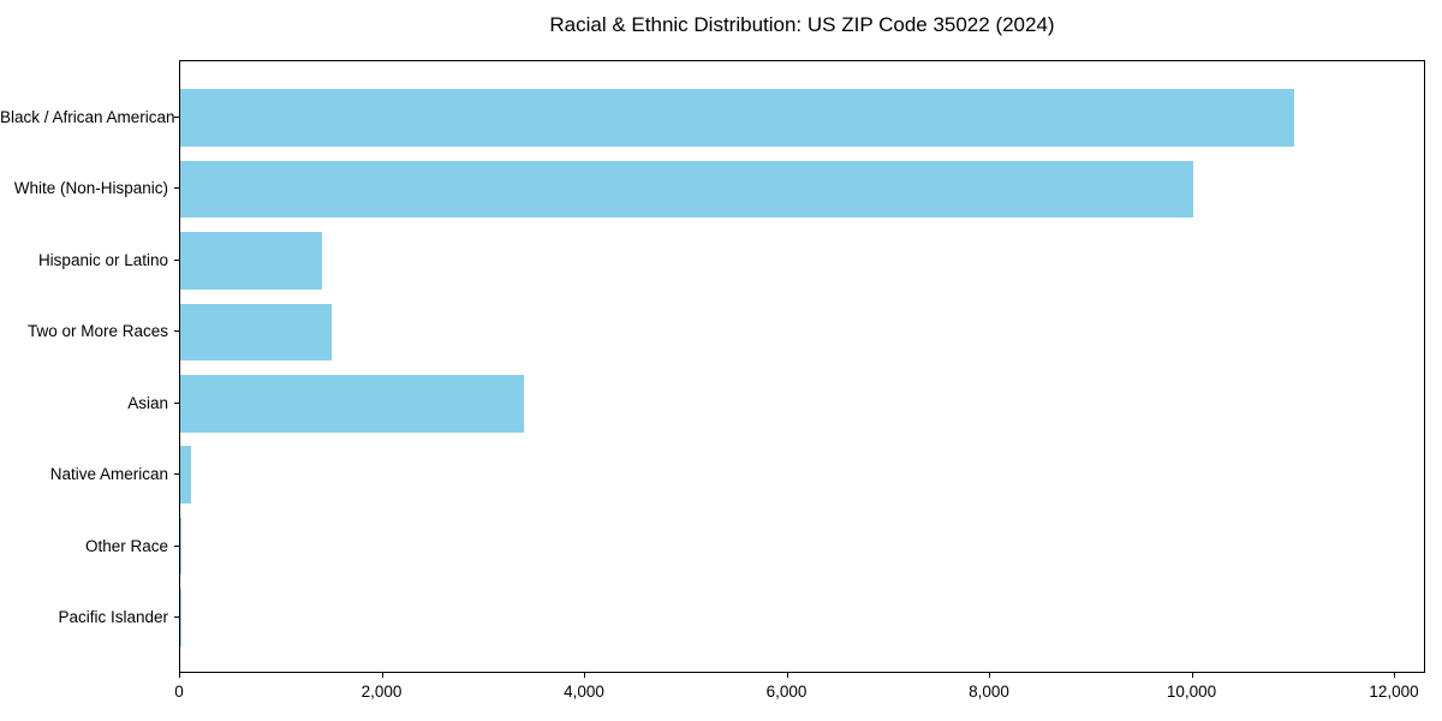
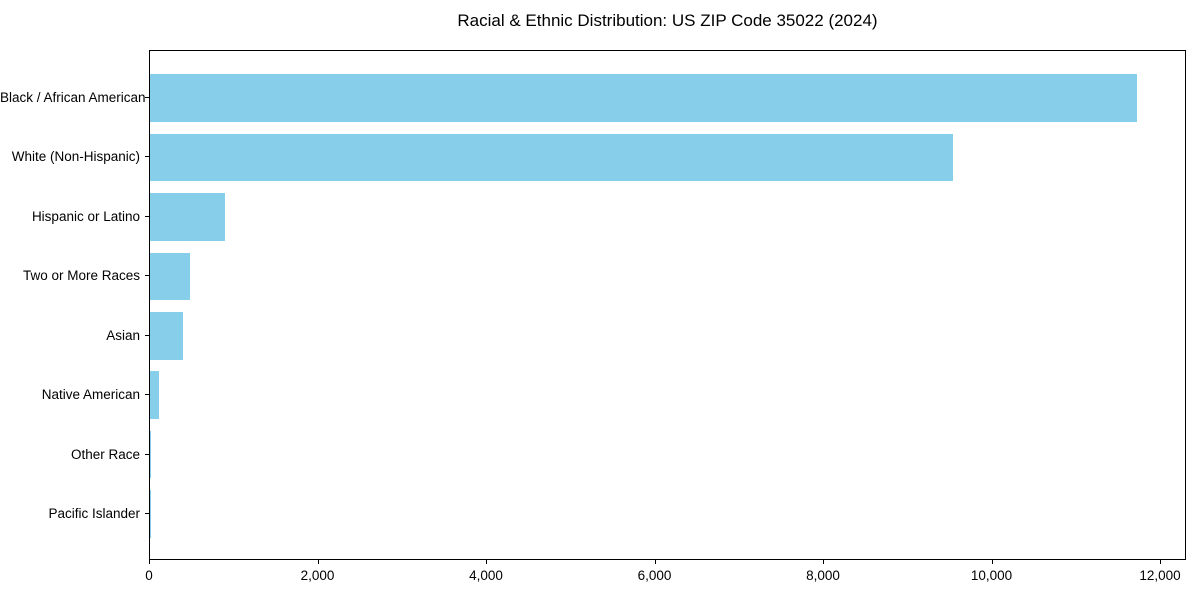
Black / African American: 11000 -> 11700
White (Non-Hispanic): 10000 -> 9500
Hispanic or Latino: 1400 -> 900
Two or More Races: 1500 -> 500
Asian: 3400 -> 400
